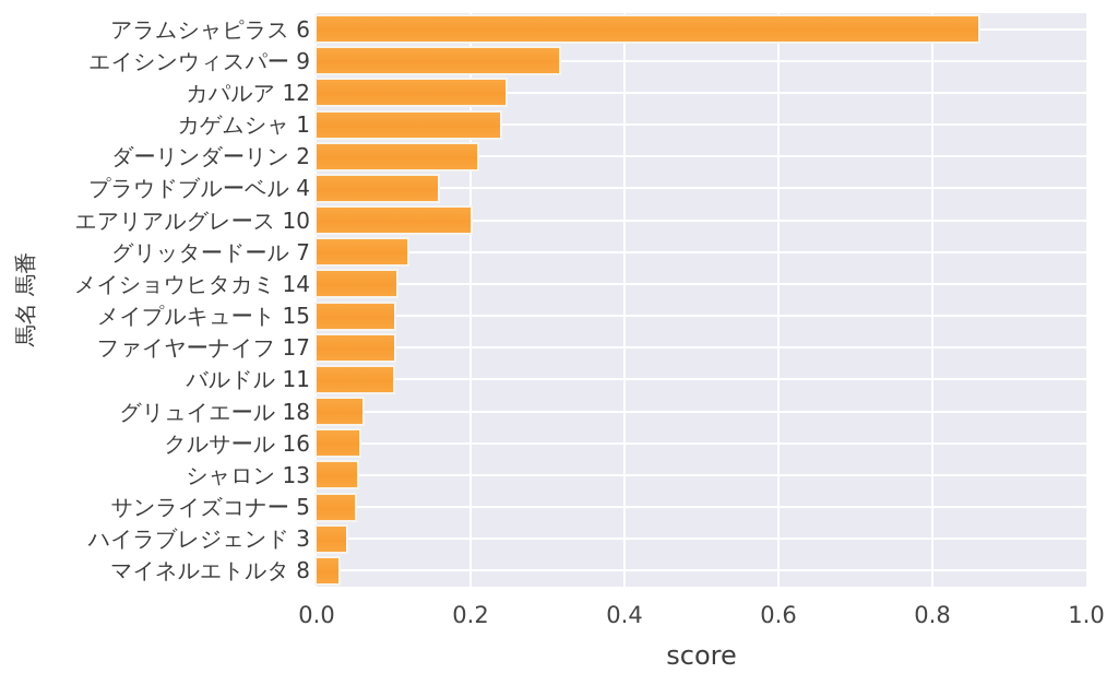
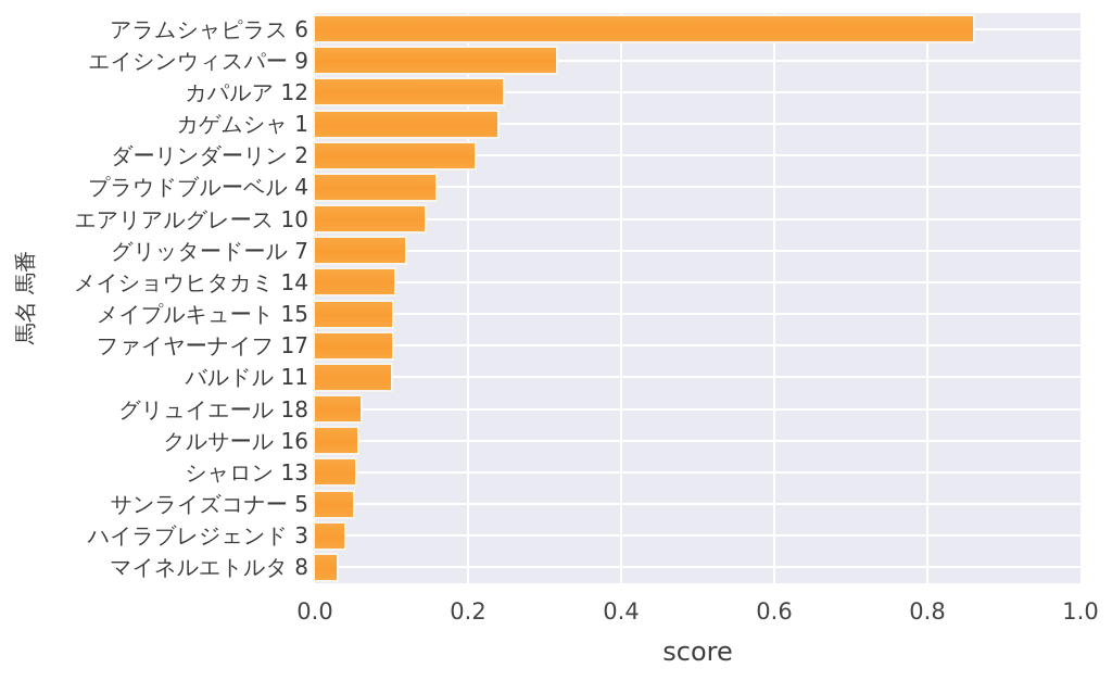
エアリアルグレース 10: 0.20 -> 0.14
